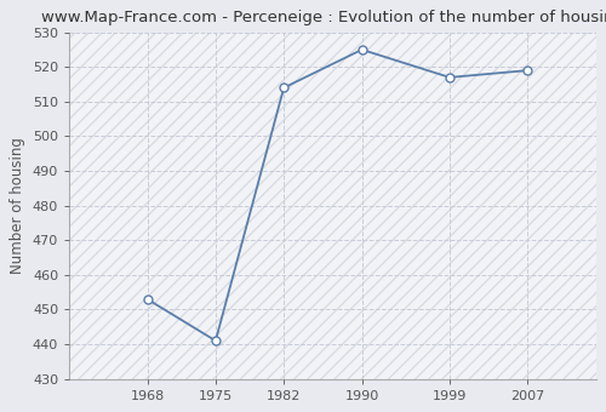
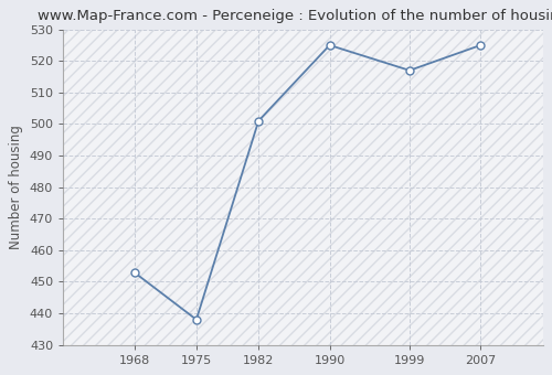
1975: 441 -> 438
1982: 514 -> 501
2007: 519 -> 525
